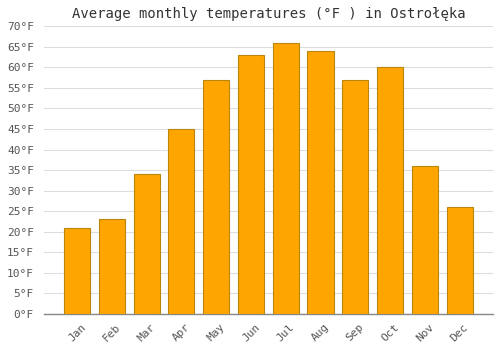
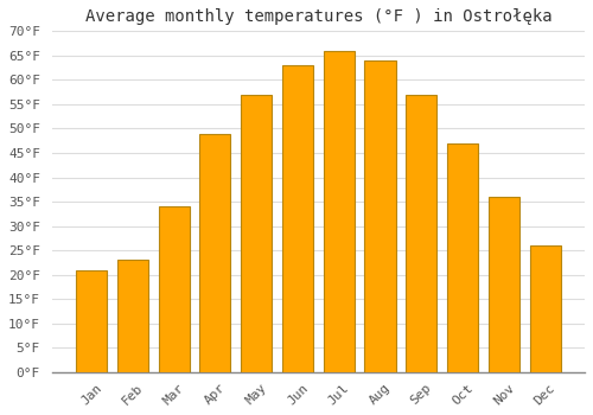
Apr: 45°F -> 49°F
Oct: 60°F -> 47°F
